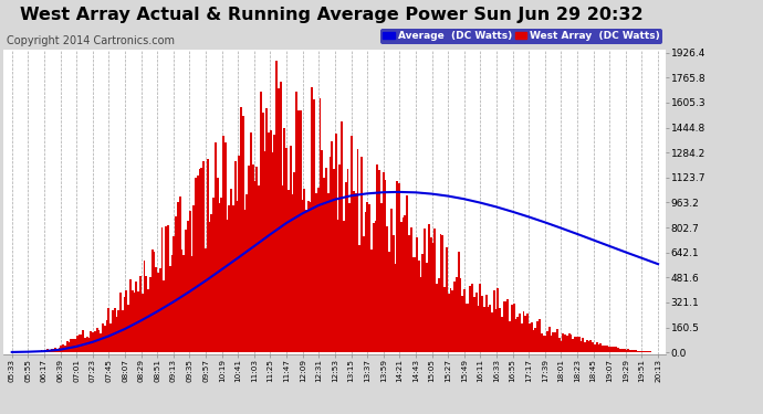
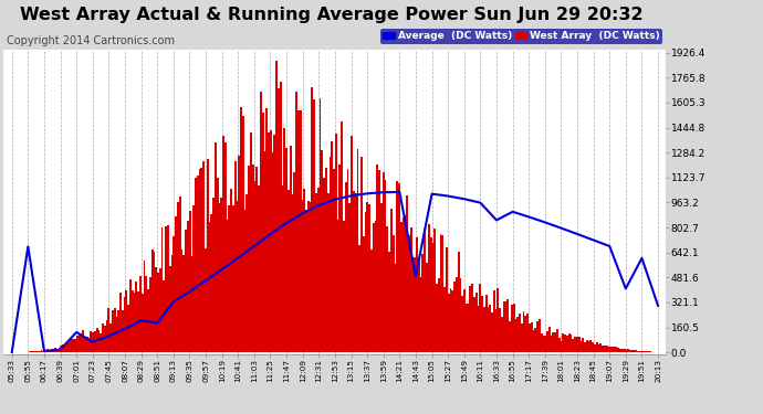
Average (DC Watts)/05:55: 0 -> 680
Average (DC Watts)/07:01: 40 -> 130
Average (DC Watts)/08:51: 260 -> 190
Average (DC Watts)/14:43: 1030 -> 490
Average (DC Watts)/16:33: 940 -> 850
Average (DC Watts)/19:29: 640 -> 410
Average (DC Watts)/20:13: 570 -> 300
